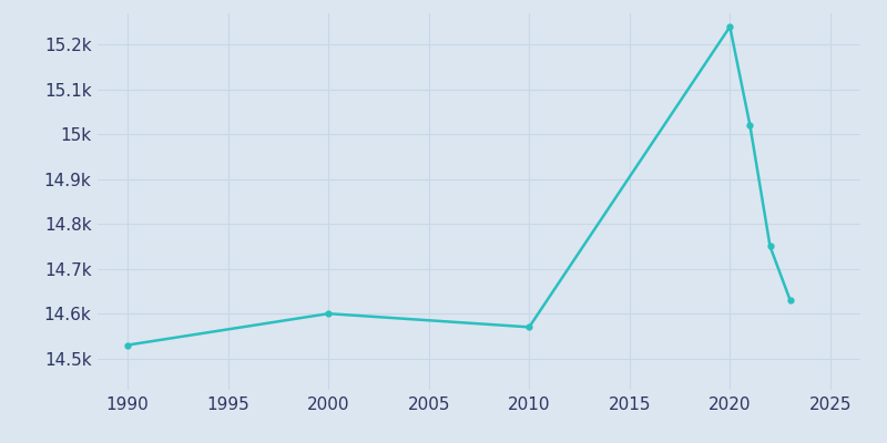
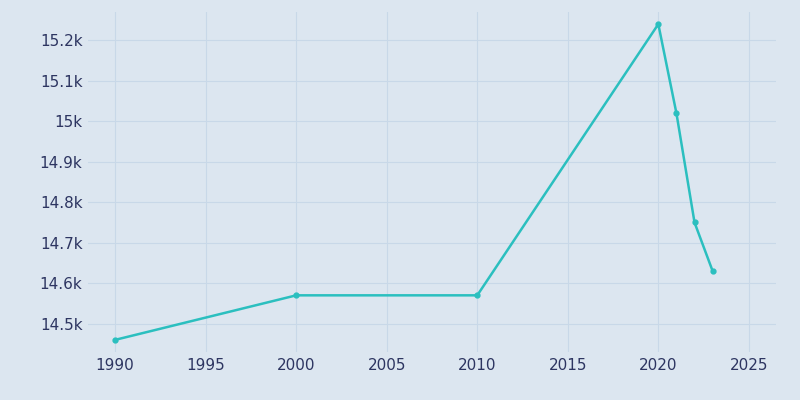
1990: 14.53k -> 14.46k
2000: 14.60k -> 14.57k
